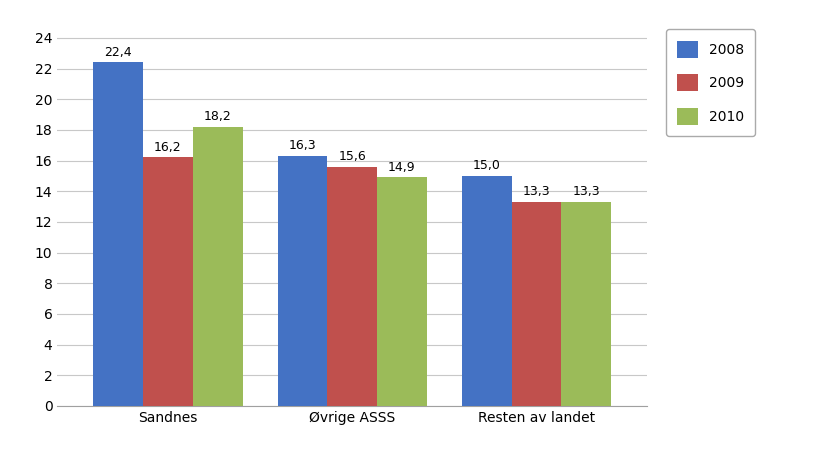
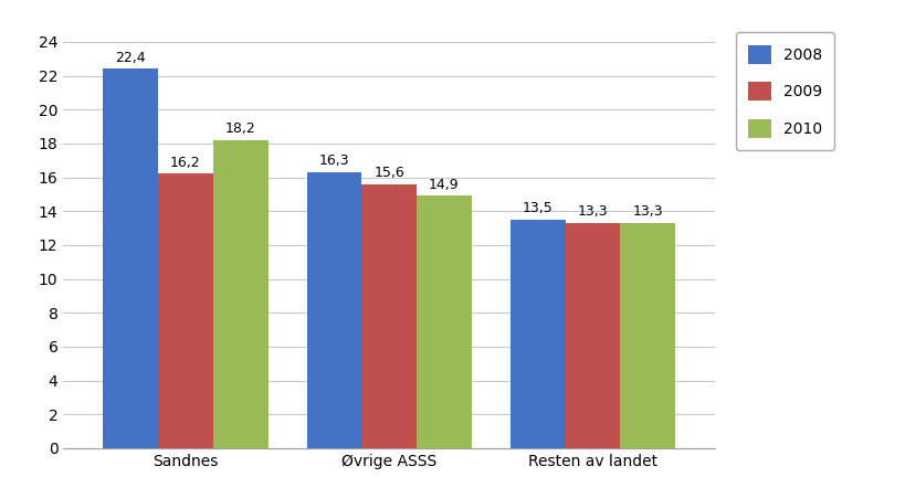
2008/Resten av landet: 15,0 -> 13,5
